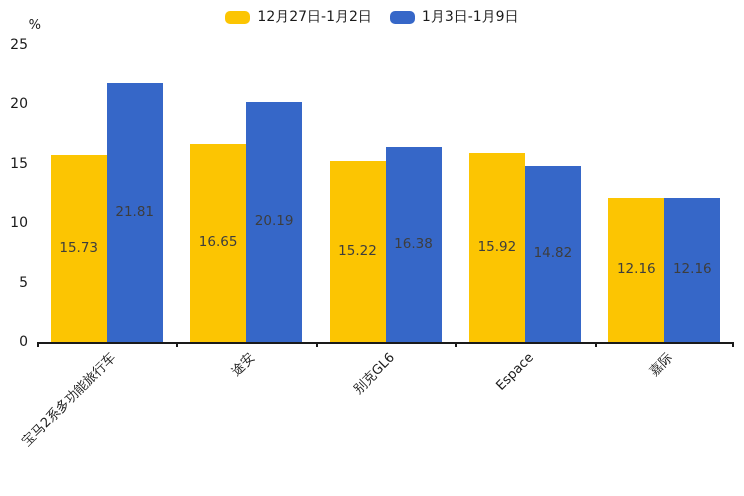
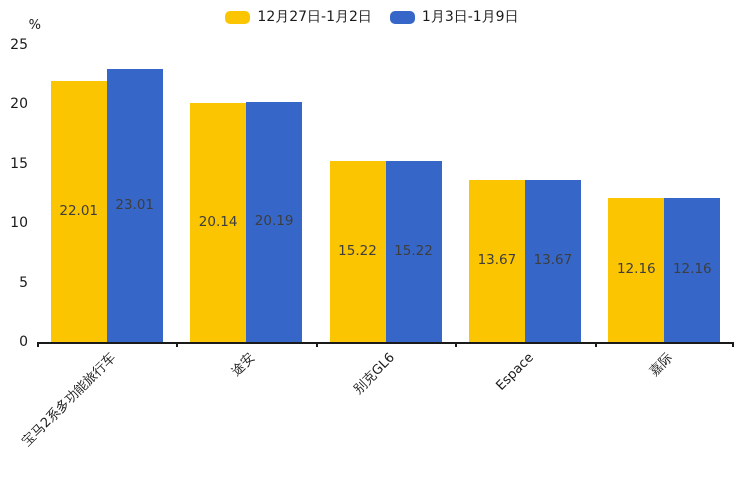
12月27日-1月2日/宝马2系多功能旅行车: 15.73 -> 22.01
1月3日-1月9日/宝马2系多功能旅行车: 21.81 -> 23.01
12月27日-1月2日/途安: 16.65 -> 20.14
1月3日-1月9日/别克GL6: 16.38 -> 15.22
12月27日-1月2日/Espace: 15.92 -> 13.67
1月3日-1月9日/Espace: 14.82 -> 13.67
